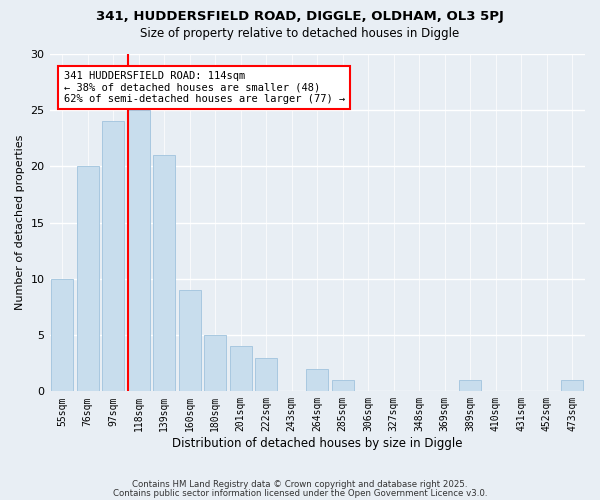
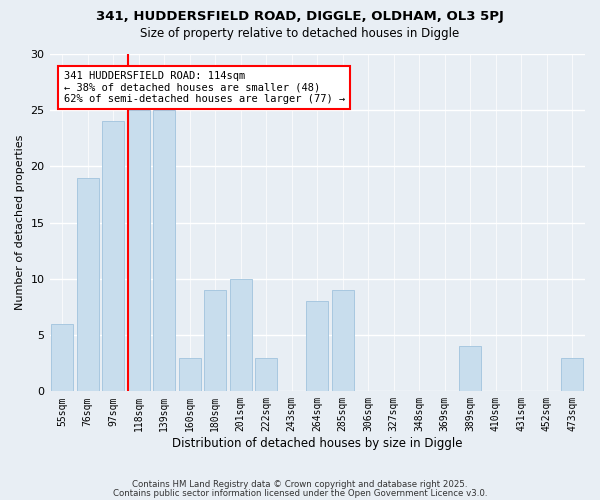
55sqm: 10 -> 6
76sqm: 20 -> 19
139sqm: 21 -> 25
160sqm: 9 -> 3
180sqm: 5 -> 9
201sqm: 4 -> 10
264sqm: 2 -> 8
285sqm: 1 -> 9
389sqm: 1 -> 4
473sqm: 1 -> 3
